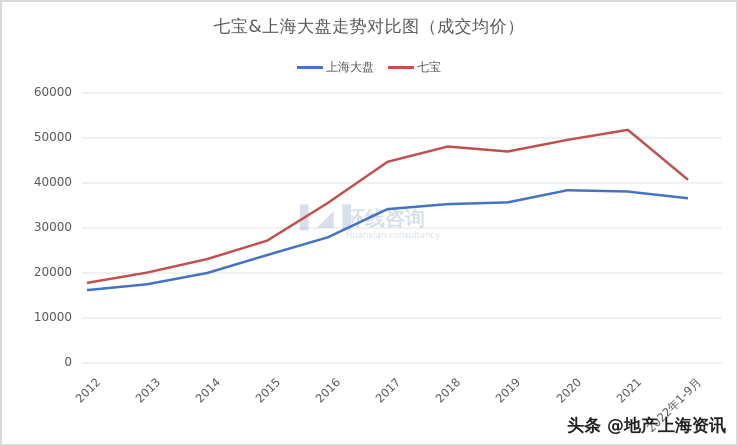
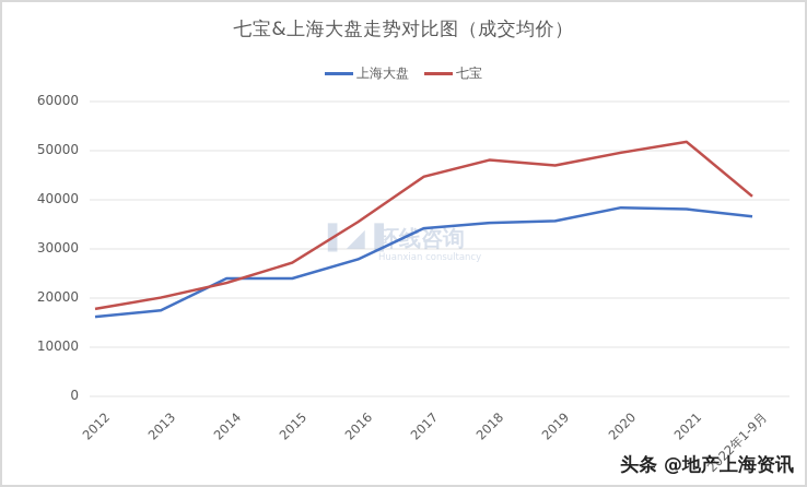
上海大盘/2014: 20000 -> 24000
